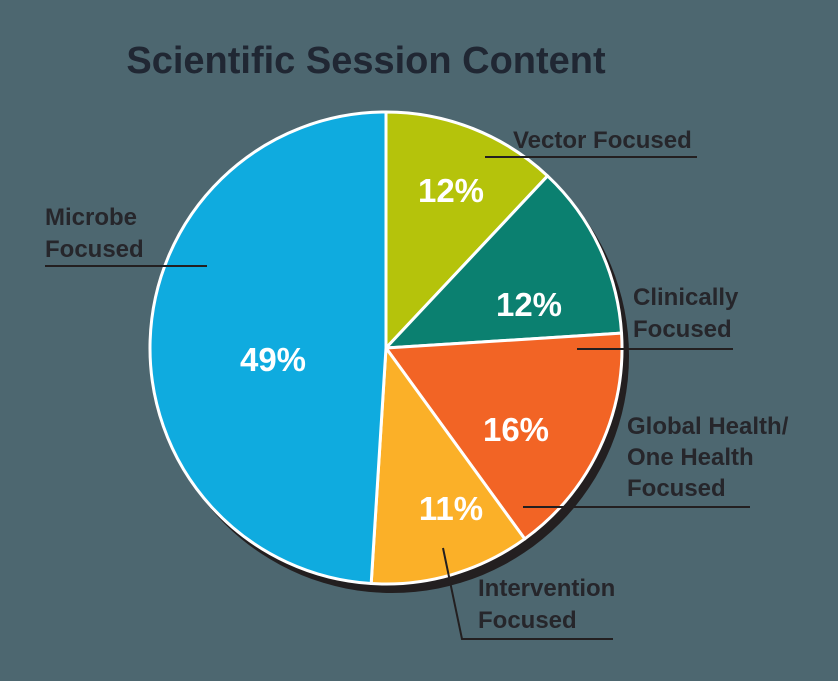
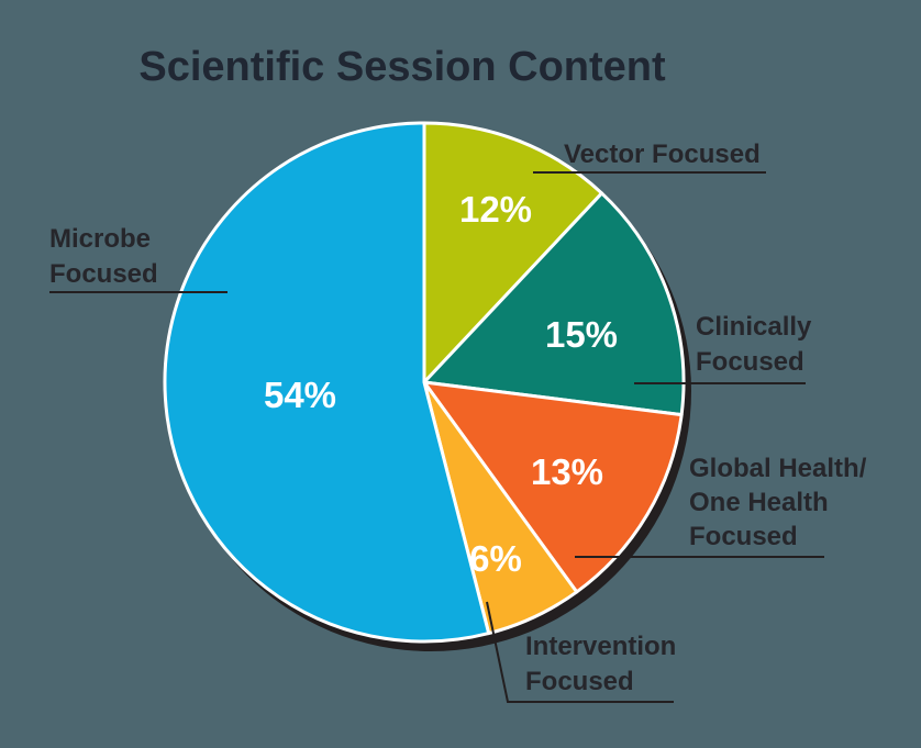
Clinically Focused: 12% -> 15%
Global Health/ One Health Focused: 16% -> 13%
Intervention Focused: 11% -> 6%
Microbe Focused: 49% -> 54%
